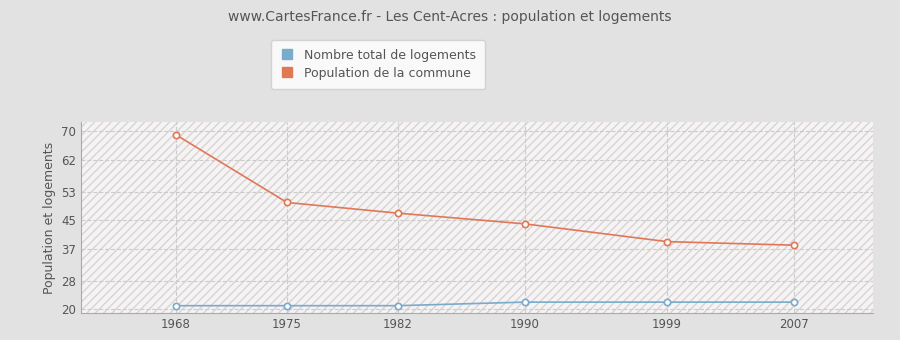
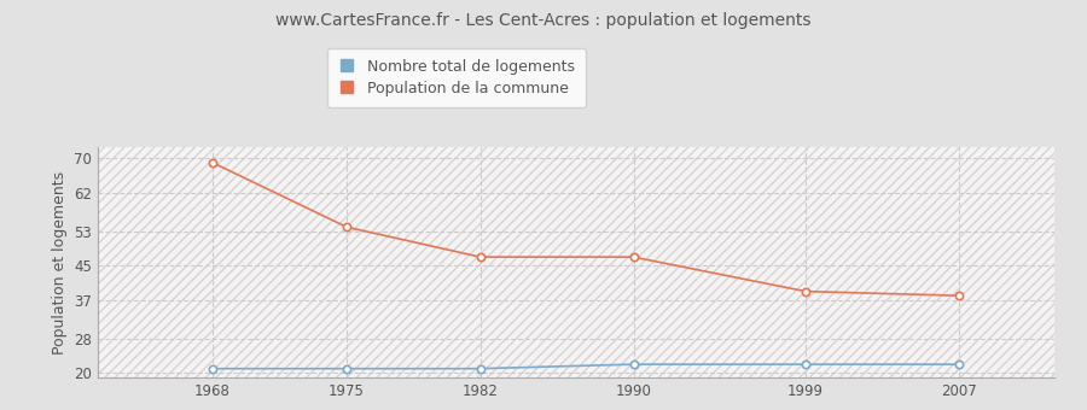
Population de la commune/1975: 50 -> 54
Population de la commune/1990: 44 -> 47
